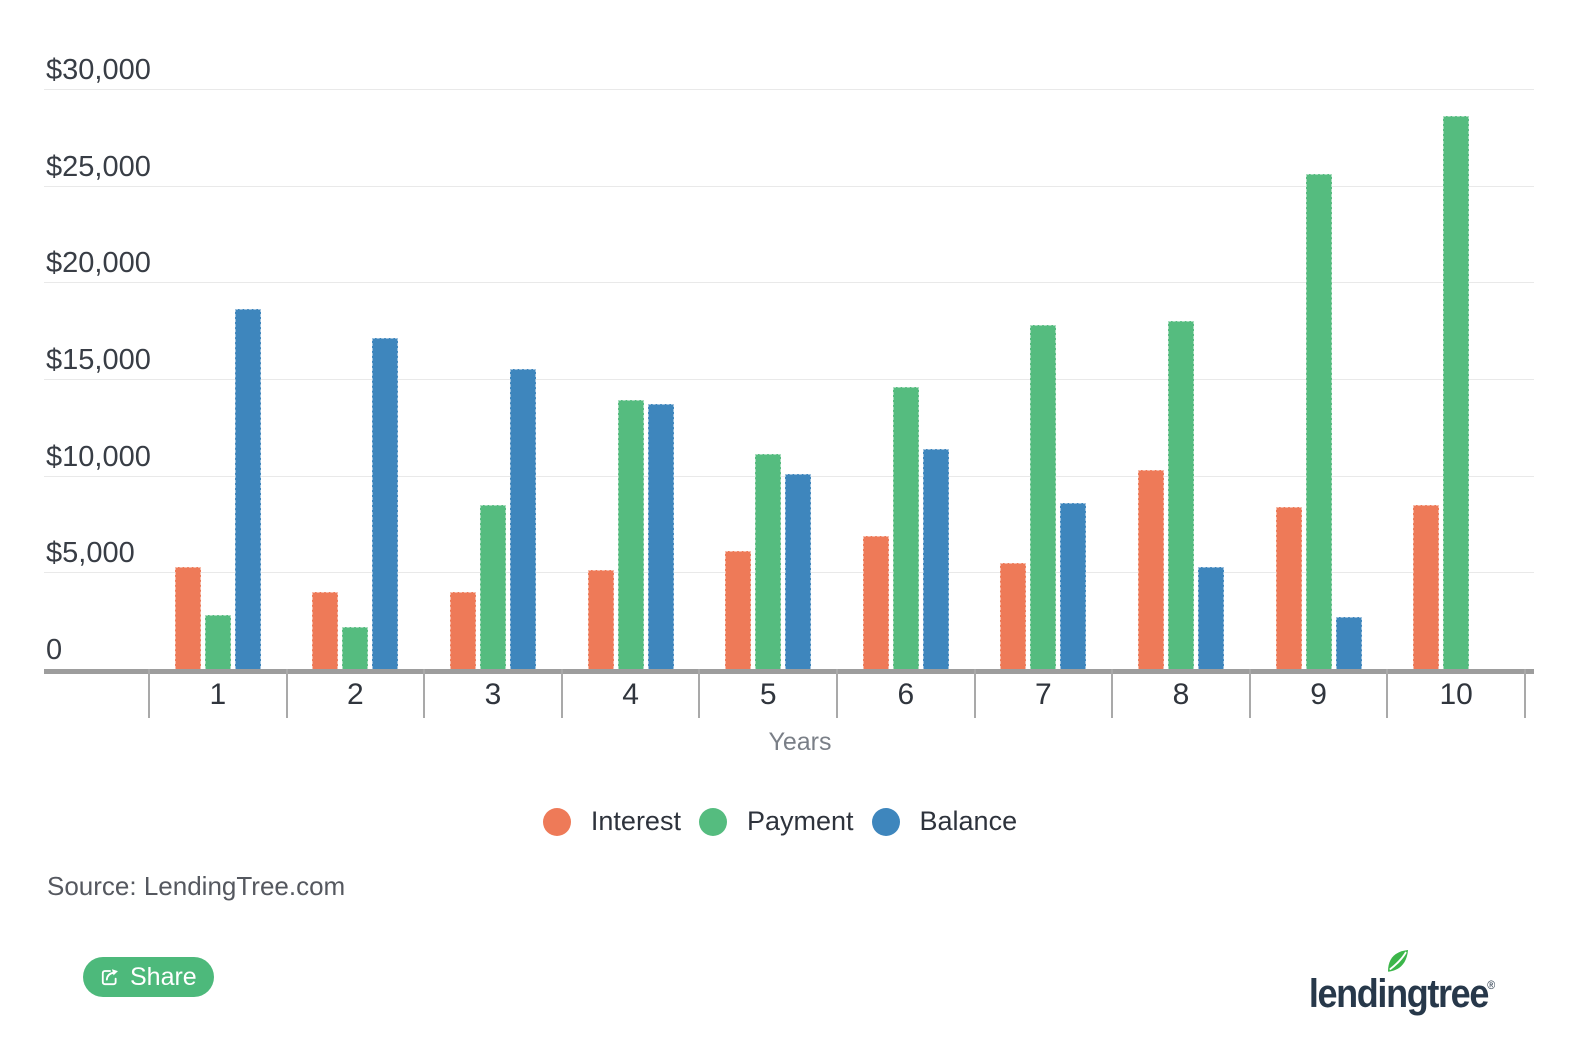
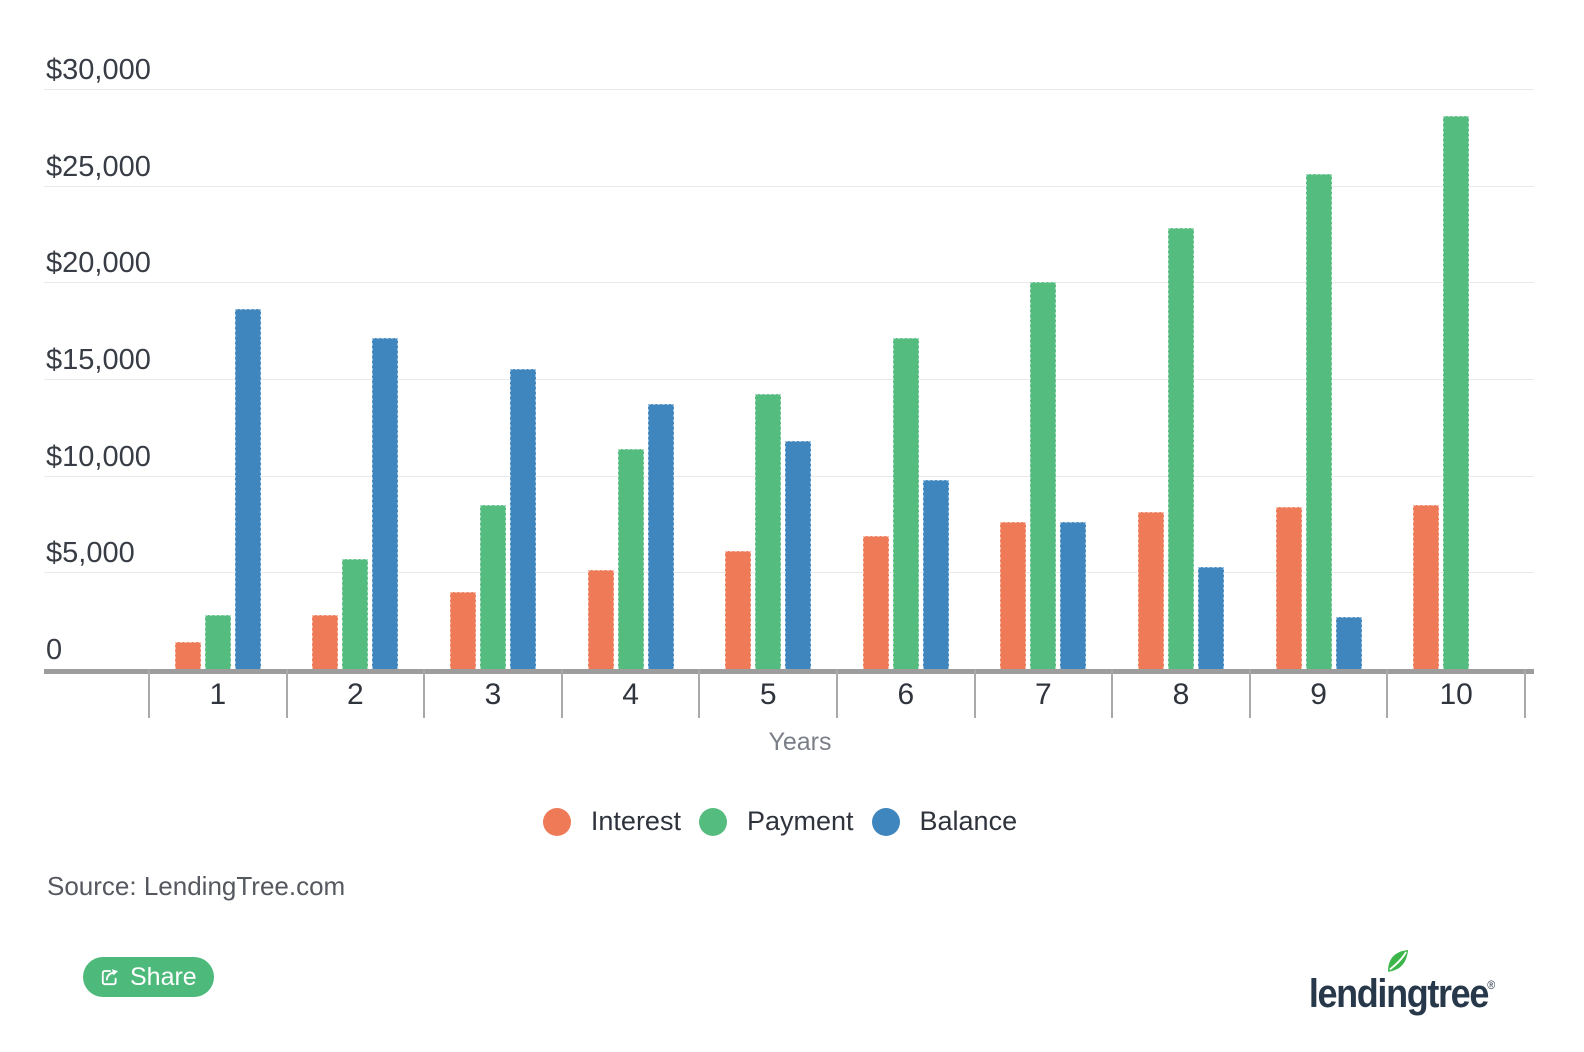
Interest/1: $5300 -> $1400
Interest/2: $4000 -> $2800
Payment/2: $2200 -> $5700
Payment/4: $13900 -> $11400
Payment/5: $11100 -> $14200
Balance/5: $10100 -> $11800
Payment/6: $14600 -> $17100
Balance/6: $11400 -> $9800
Interest/7: $5500 -> $7600
Payment/7: $17800 -> $20000
Balance/7: $8600 -> $7600
Interest/8: $10300 -> $8100
Payment/8: $18000 -> $22800
